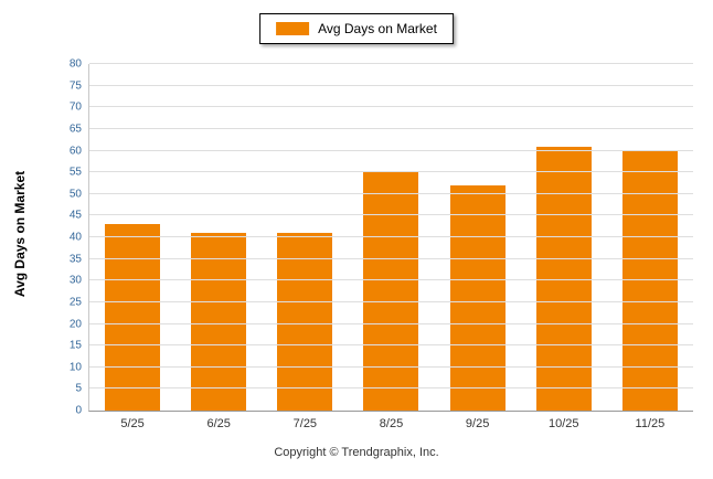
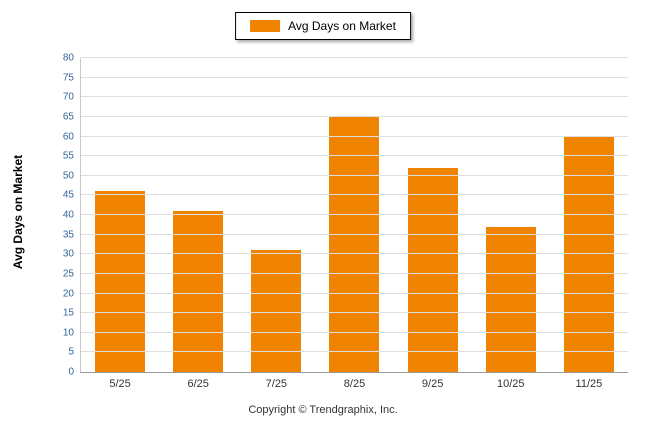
5/25: 43 -> 46
7/25: 41 -> 31
8/25: 55 -> 65
10/25: 61 -> 37
